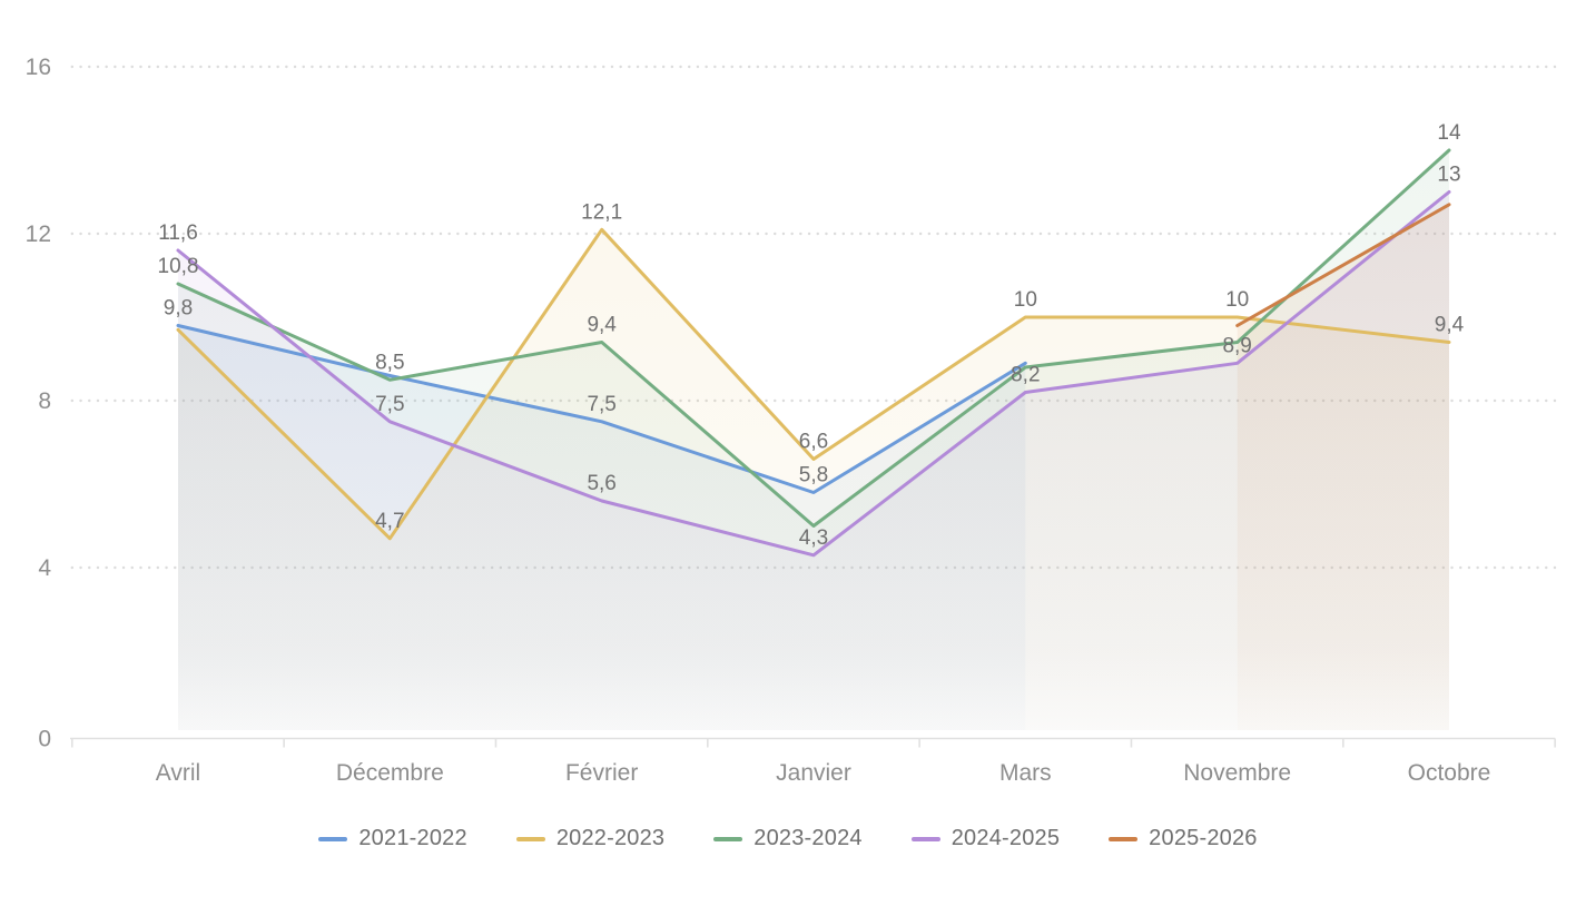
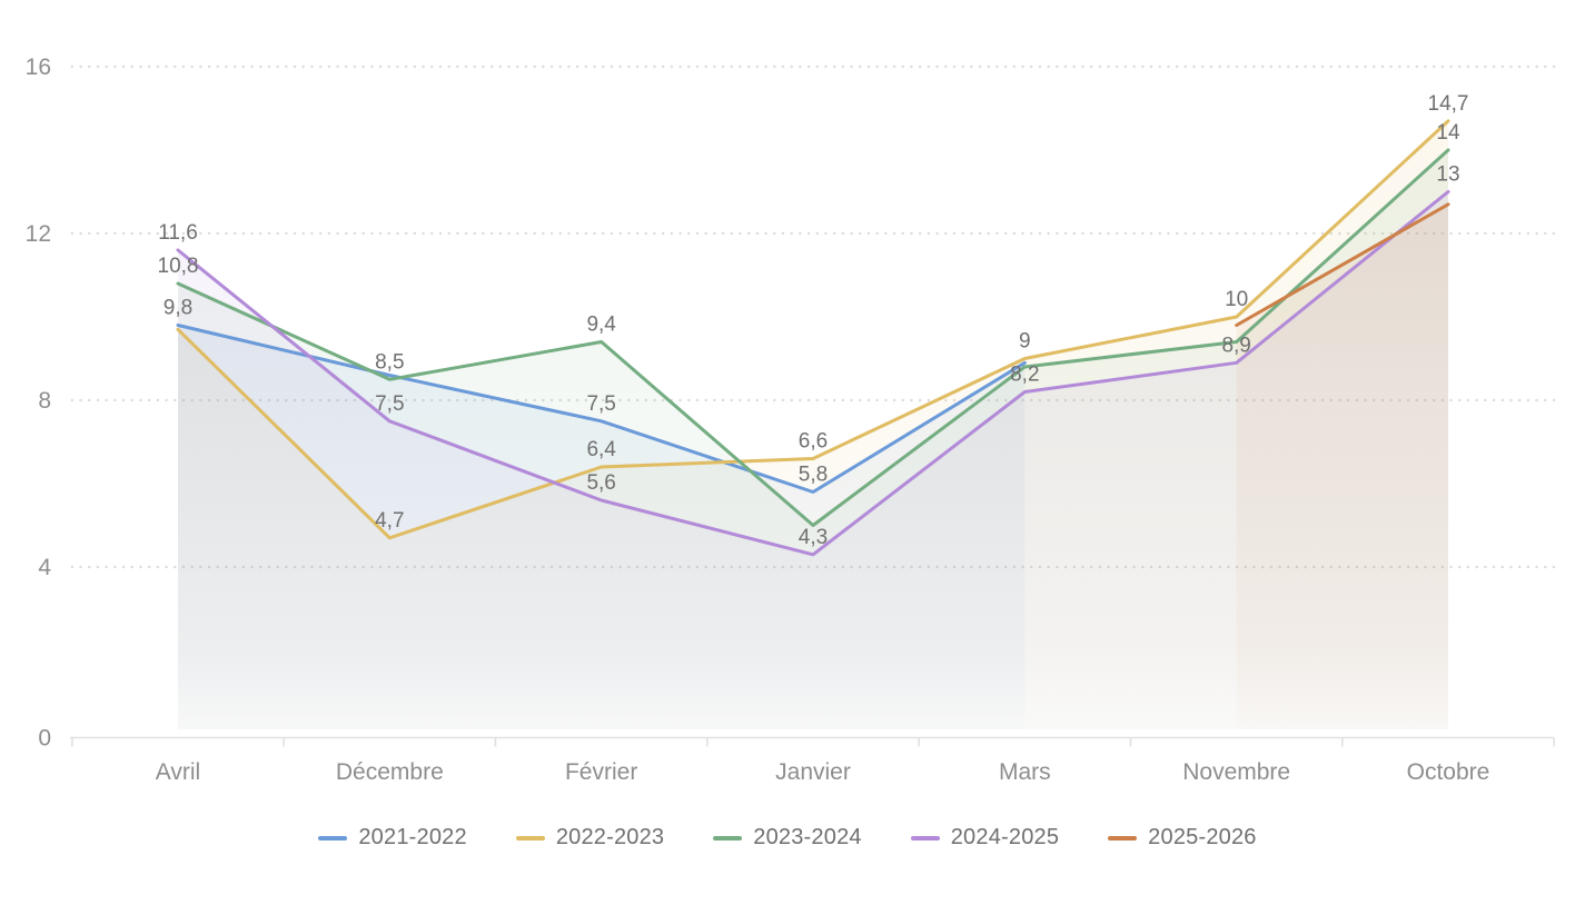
2022-2023/Février: 12,1 -> 6,4
2022-2023/Mars: 10 -> 9
2022-2023/Octobre: 9,4 -> 14,7
